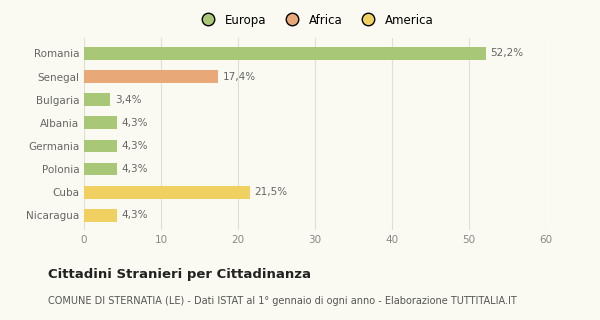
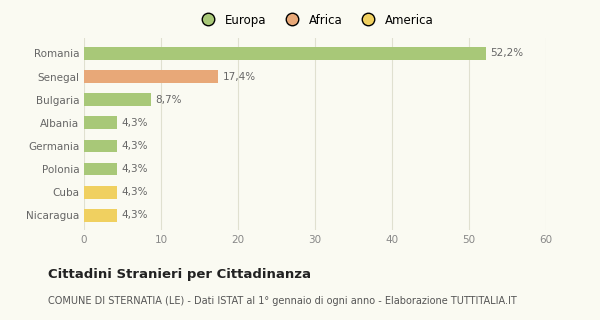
Bulgaria: 3,4% -> 8,7%
Cuba: 21,5% -> 4,3%
